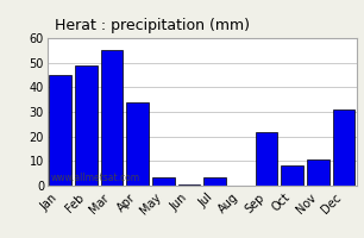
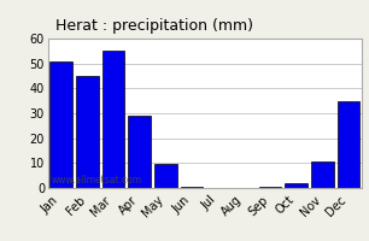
Jan: 45.0 -> 51.0
Feb: 49.0 -> 45.0
Apr: 34.0 -> 29.0
May: 3.5 -> 9.5
Jul: 3.5 -> 0.2
Sep: 22.0 -> 0.5
Oct: 8.0 -> 2.0
Dec: 31.0 -> 35.0
